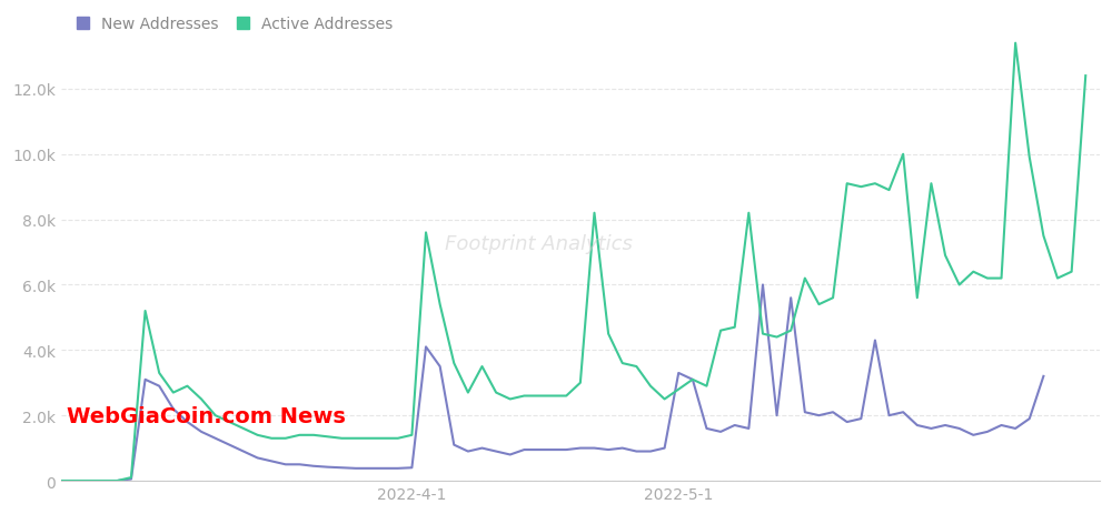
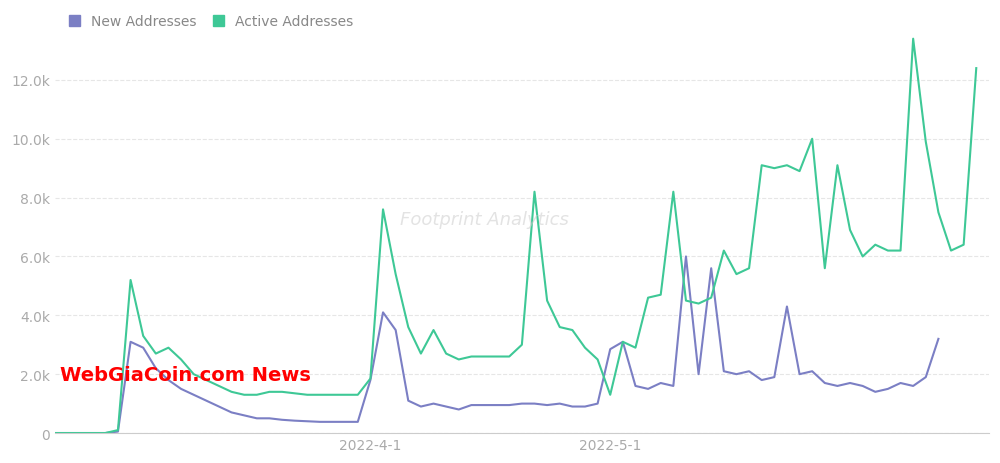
New Addresses/2022-4-1: 0.40k -> 1.80k
Active Addresses/2022-4-1: 1.40k -> 1.85k
New Addresses/2022-5-1: 3.30k -> 2.85k
Active Addresses/2022-5-1: 2.80k -> 1.30k
